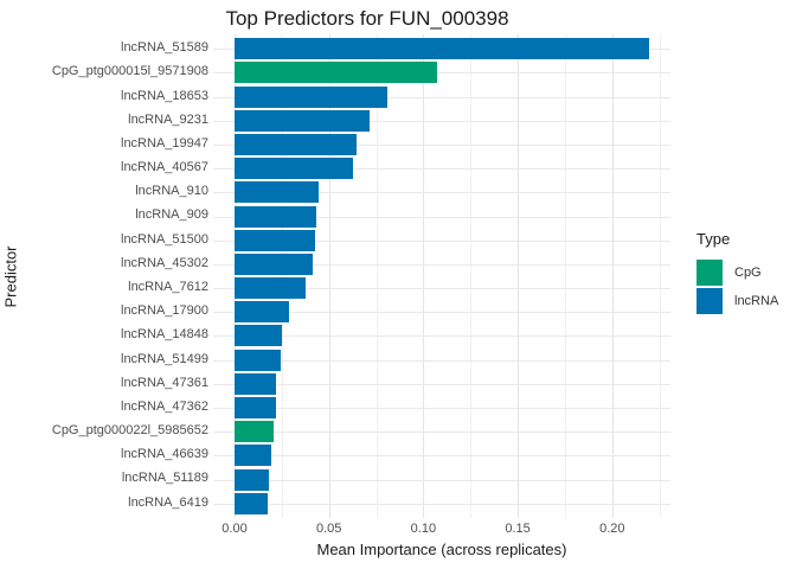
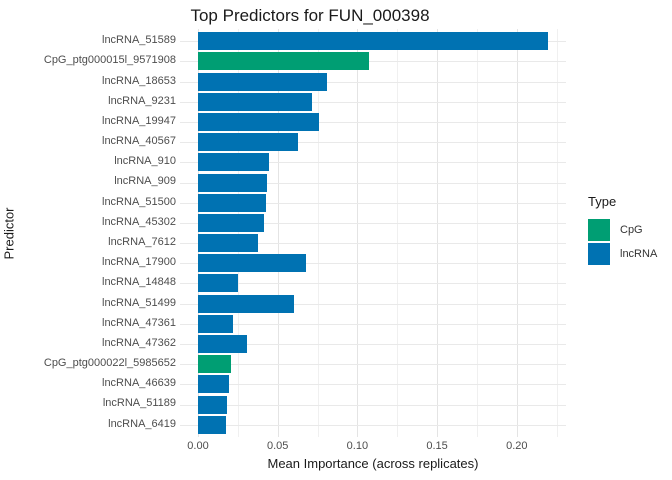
lncRNA_19947: 0.065 -> 0.076
lncRNA_17900: 0.029 -> 0.068
lncRNA_51499: 0.025 -> 0.060
lncRNA_47362: 0.022 -> 0.031
